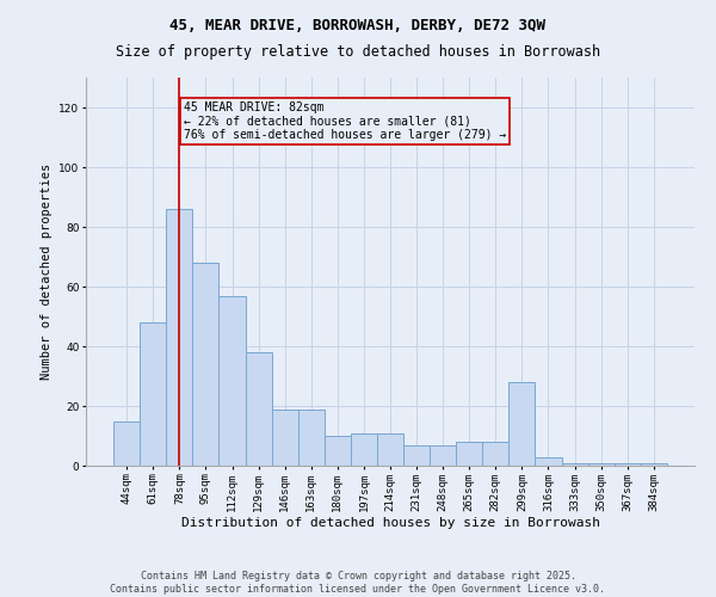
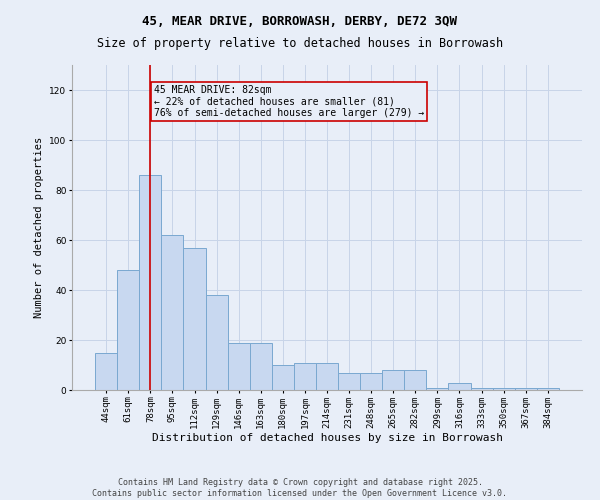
95sqm: 68 -> 62
299sqm: 28 -> 1
